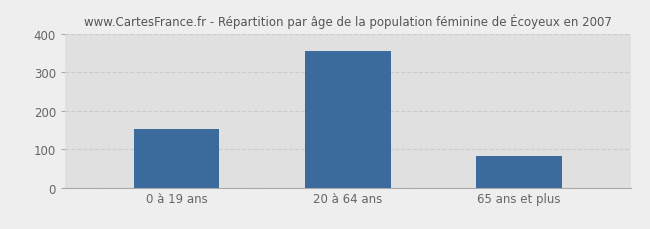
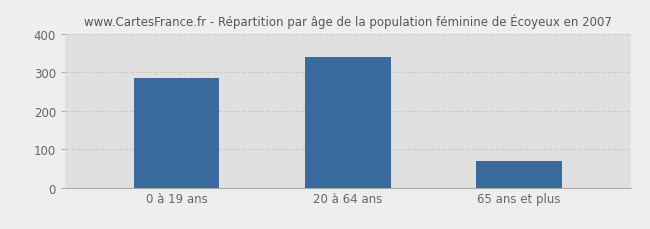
0 à 19 ans: 152 -> 285
20 à 64 ans: 355 -> 340
65 ans et plus: 83 -> 70
